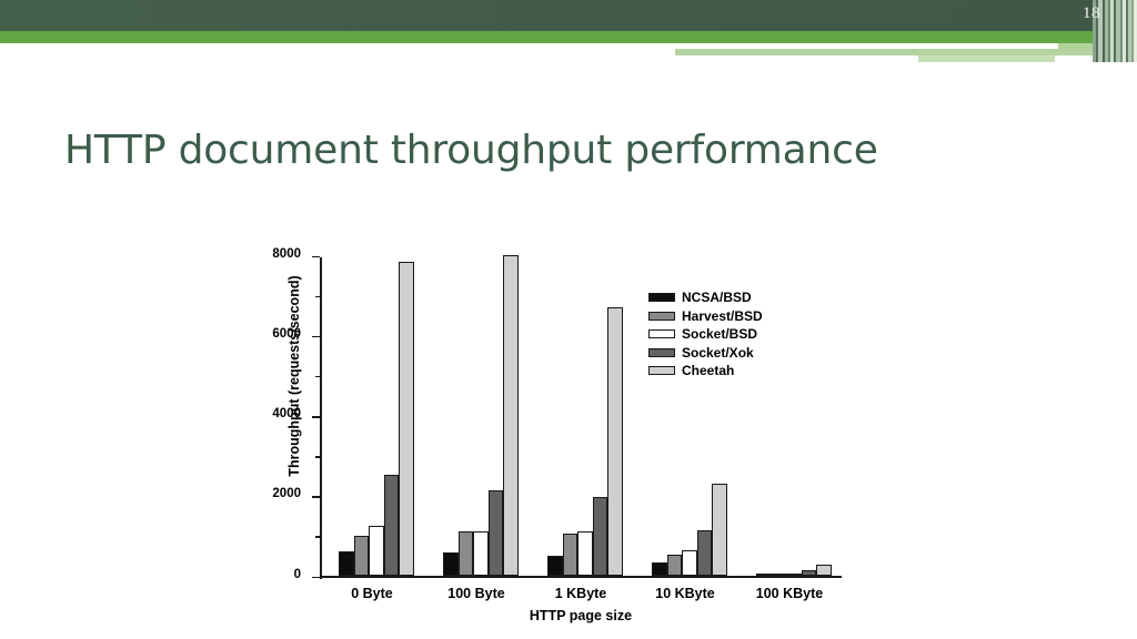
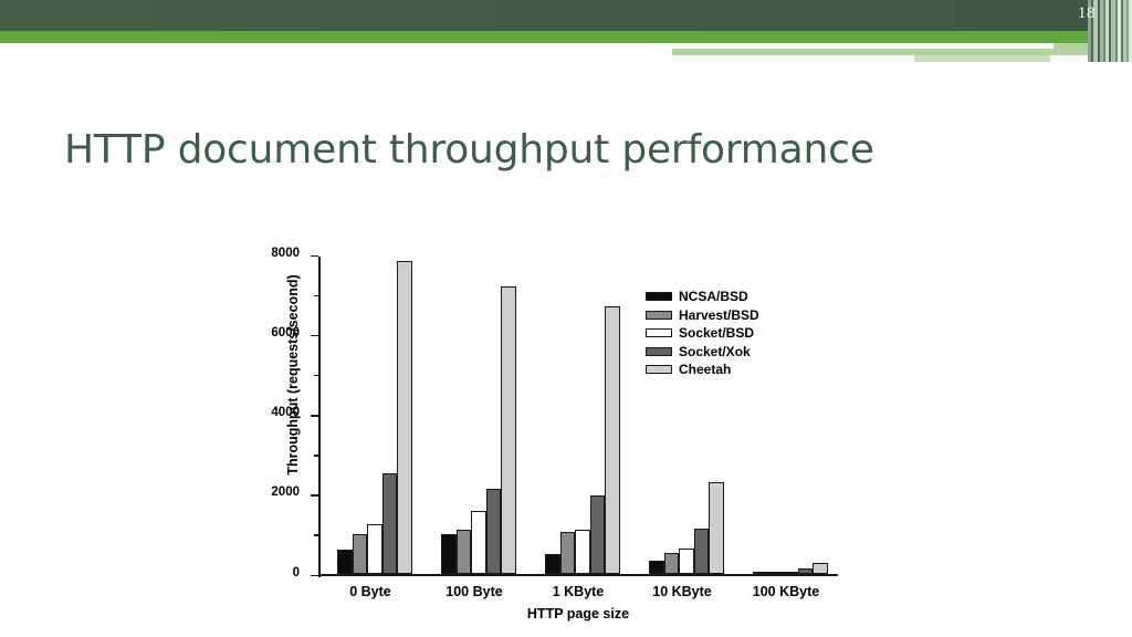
NCSA/BSD/100 Byte: 600 -> 1000
Socket/BSD/100 Byte: 1100 -> 1600
Cheetah/100 Byte: 8000 -> 7200
